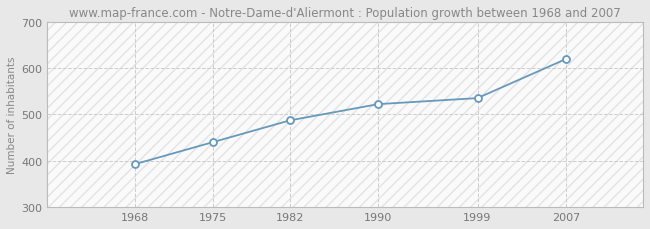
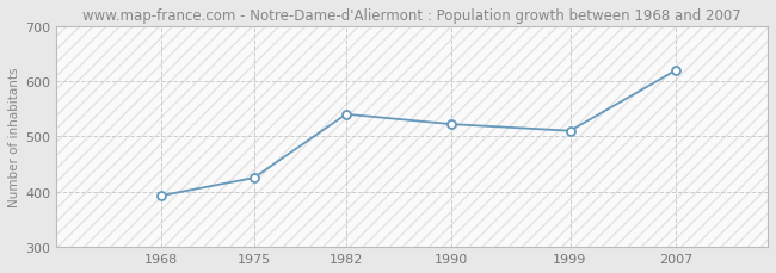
1975: 440 -> 425
1982: 487 -> 540
1999: 535 -> 510
